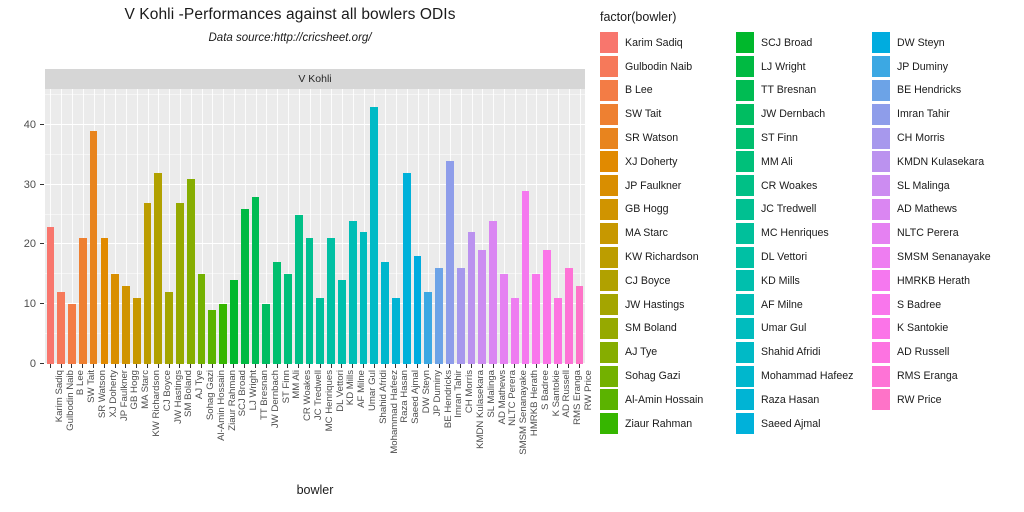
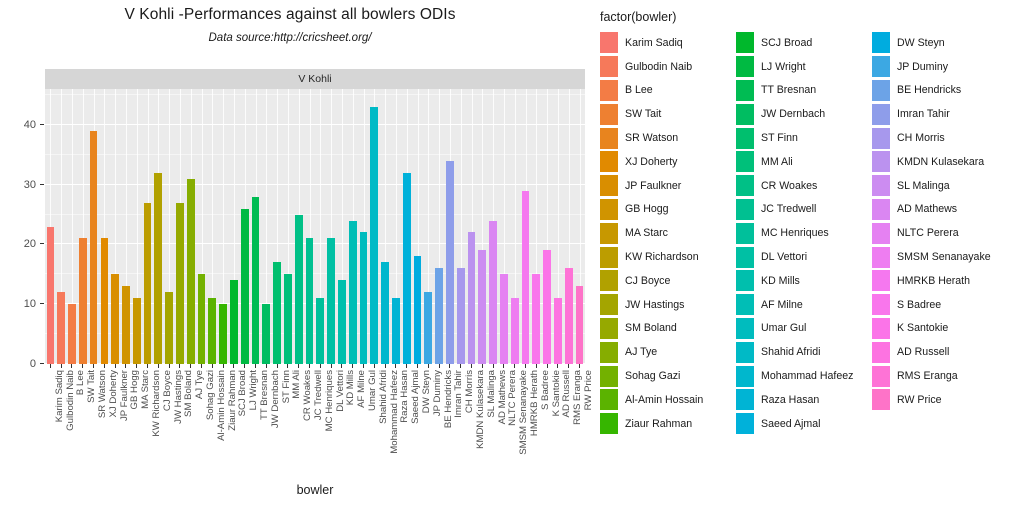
Al-Amin Hossain: 9 -> 11
